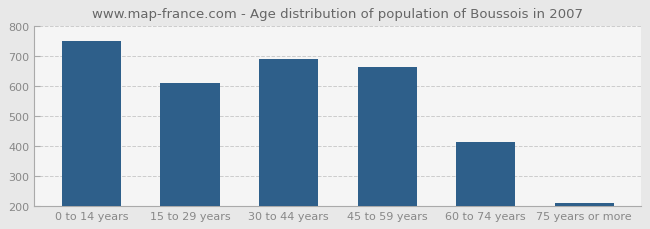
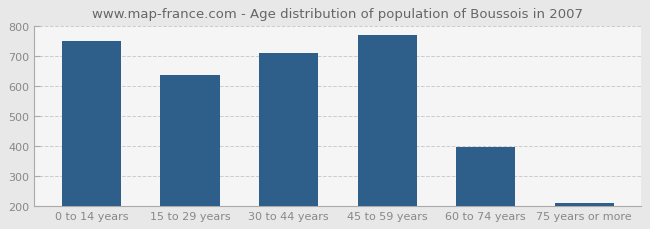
15 to 29 years: 608 -> 635
30 to 44 years: 690 -> 710
45 to 59 years: 662 -> 770
60 to 74 years: 413 -> 395
